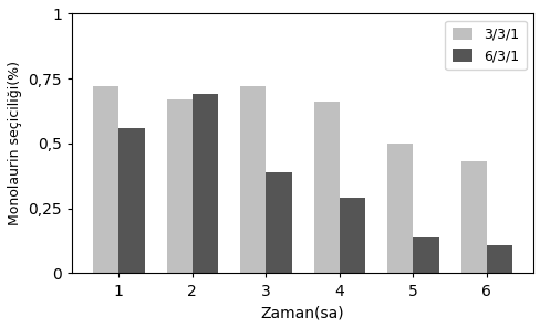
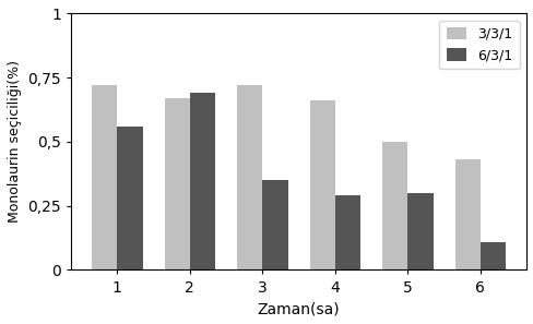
6/3/1/3: 0,39 -> 0,35
6/3/1/5: 0,14 -> 0,30
